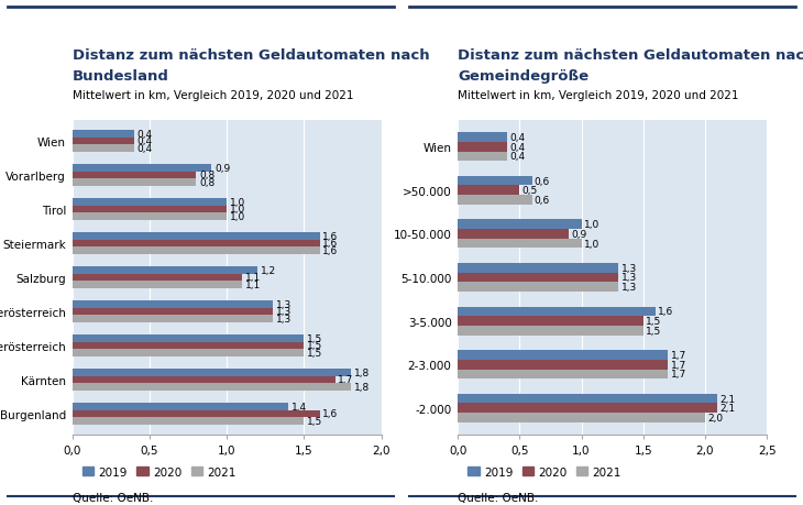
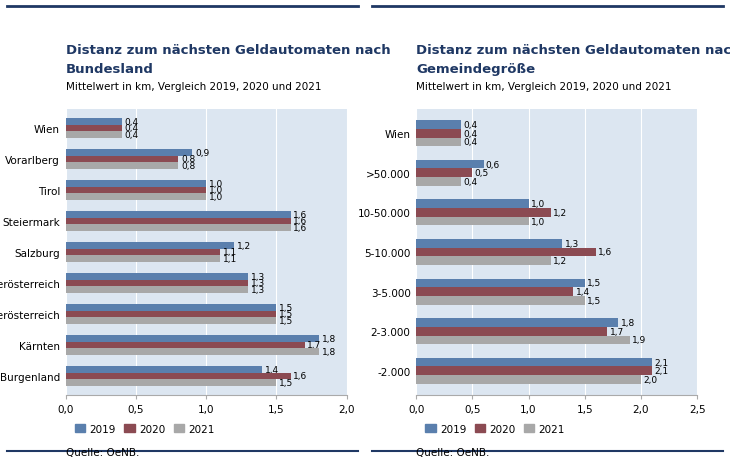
2021/>50.000: 0,6 -> 0,4
2020/10-50.000: 0,9 -> 1,2
2020/5-10.000: 1,3 -> 1,6
2021/5-10.000: 1,3 -> 1,2
2019/3-5.000: 1,6 -> 1,5
2020/3-5.000: 1,5 -> 1,4
2019/2-3.000: 1,7 -> 1,8
2021/2-3.000: 1,7 -> 1,9
